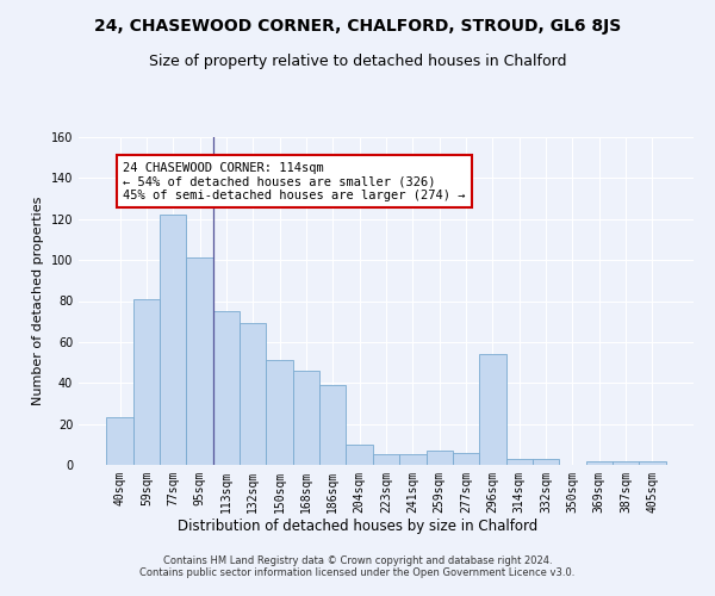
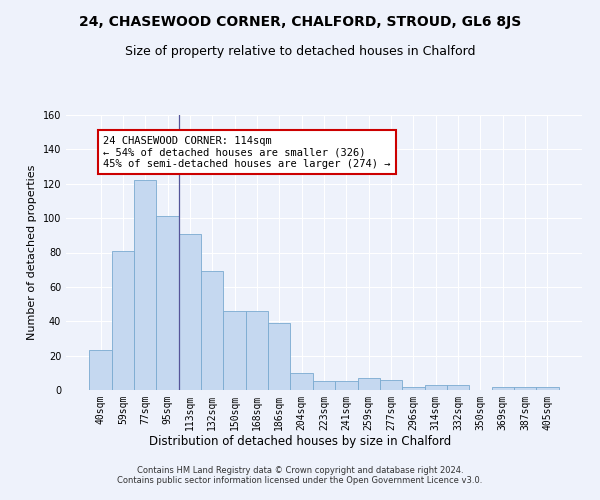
113sqm: 75 -> 91
150sqm: 51 -> 46
296sqm: 54 -> 2
